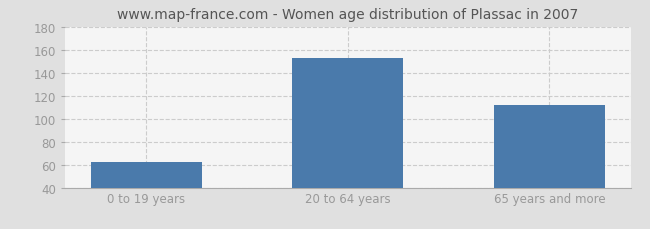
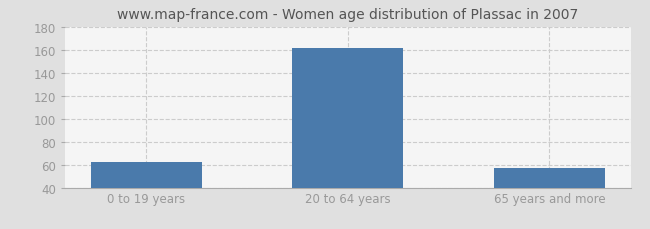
20 to 64 years: 153 -> 161
65 years and more: 112 -> 57
